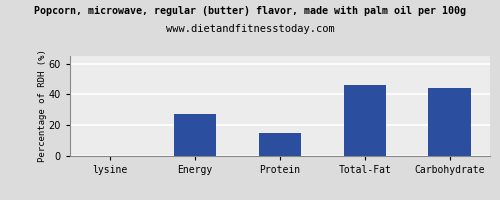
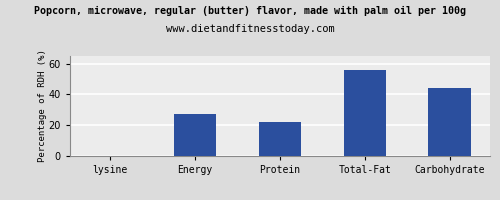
Protein: 15 -> 22
Total-Fat: 46 -> 56
